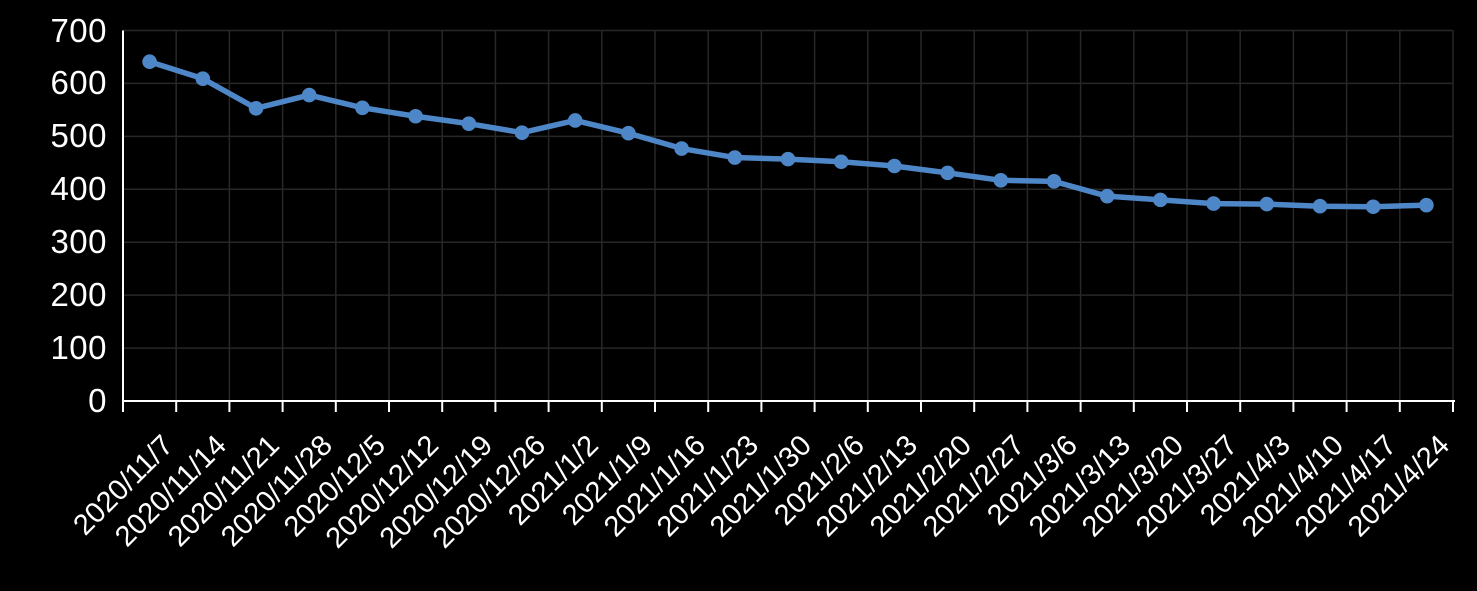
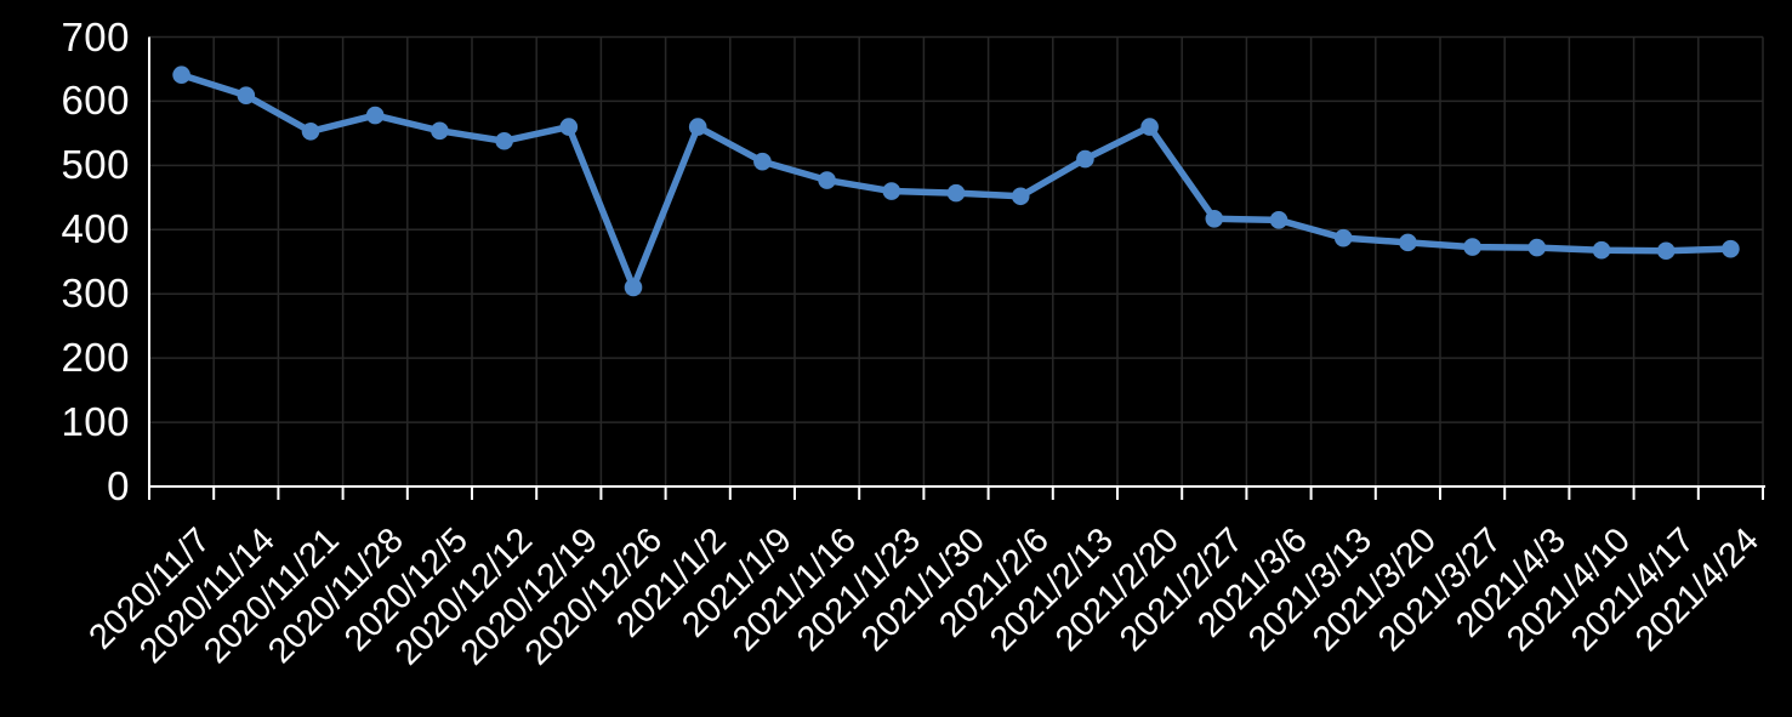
2020/12/19: 520 -> 560
2020/12/26: 510 -> 310
2021/1/2: 530 -> 560
2021/2/13: 440 -> 510
2021/2/20: 430 -> 560
